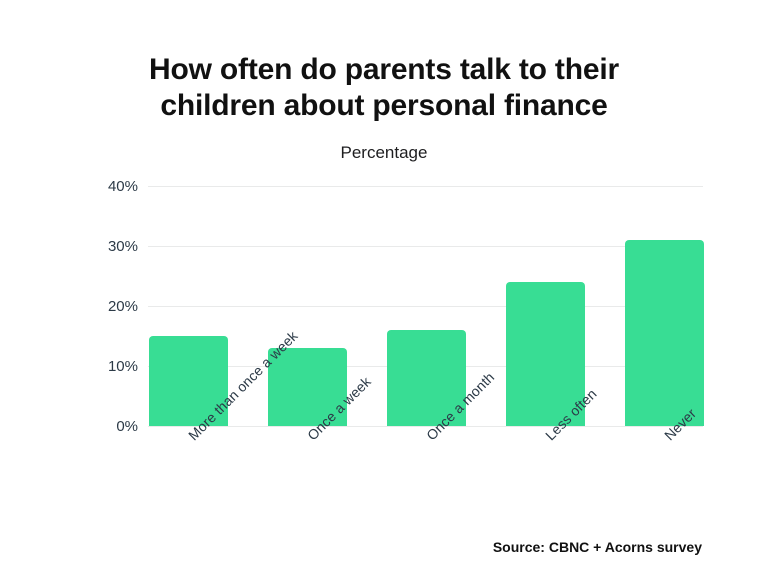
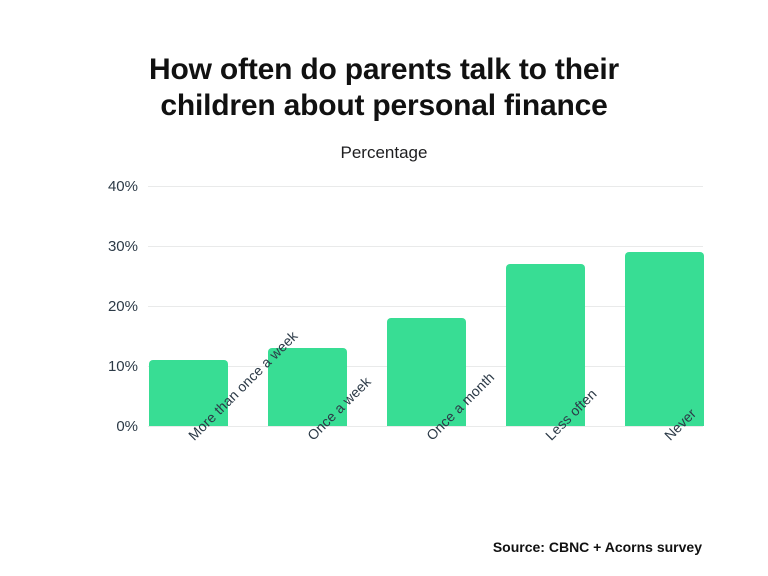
More than once a week: 15% -> 11%
Once a month: 16% -> 18%
Less often: 24% -> 27%
Never: 31% -> 29%
